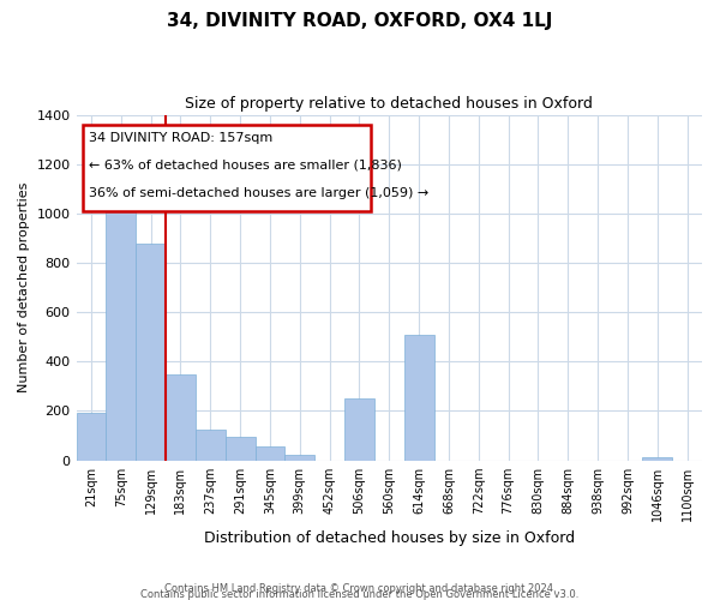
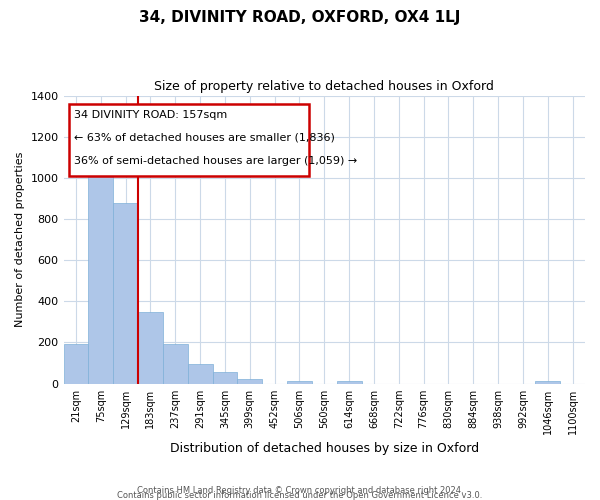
237sqm: 125 -> 190
506sqm: 250 -> 10
614sqm: 510 -> 10
